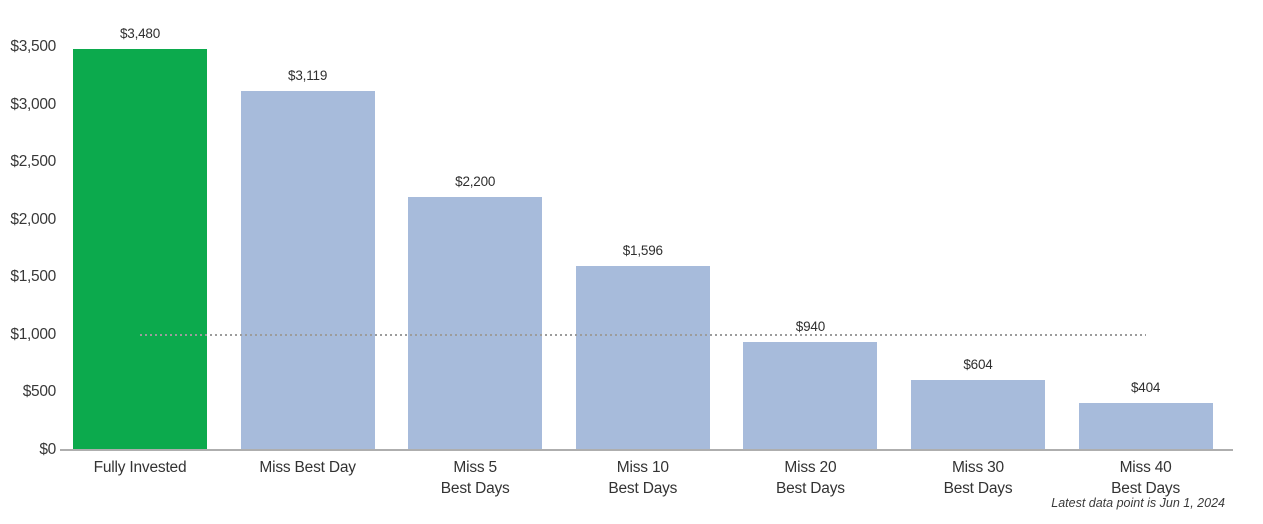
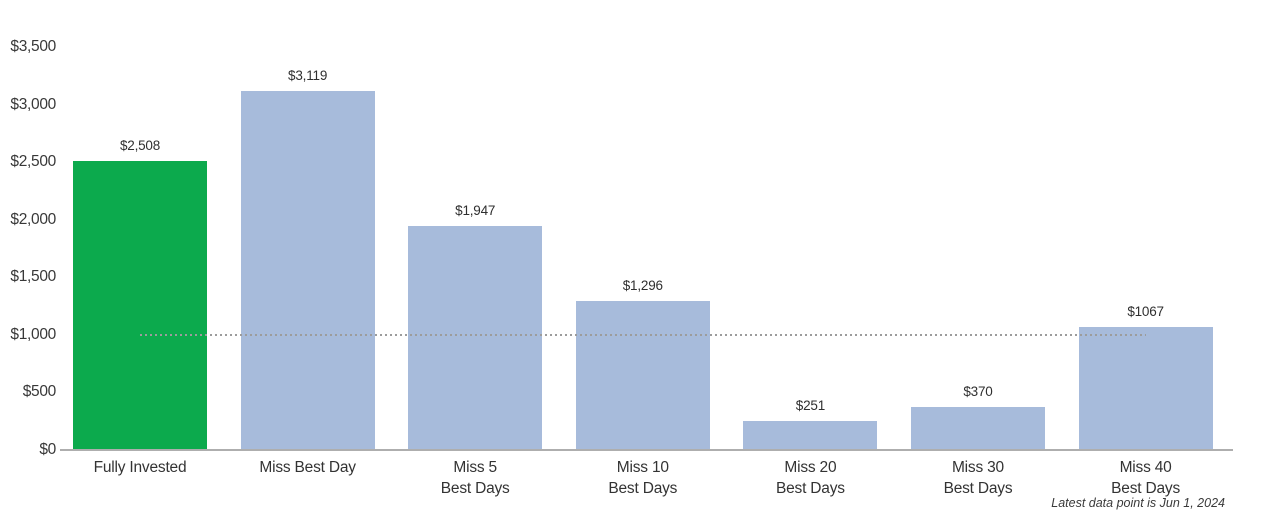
Fully Invested: $3,480 -> $2,508
Miss 5 Best Days: $2,200 -> $1,947
Miss 10 Best Days: $1,596 -> $1,296
Miss 20 Best Days: $940 -> $251
Miss 30 Best Days: $604 -> $370
Miss 40 Best Days: $404 -> $1067
